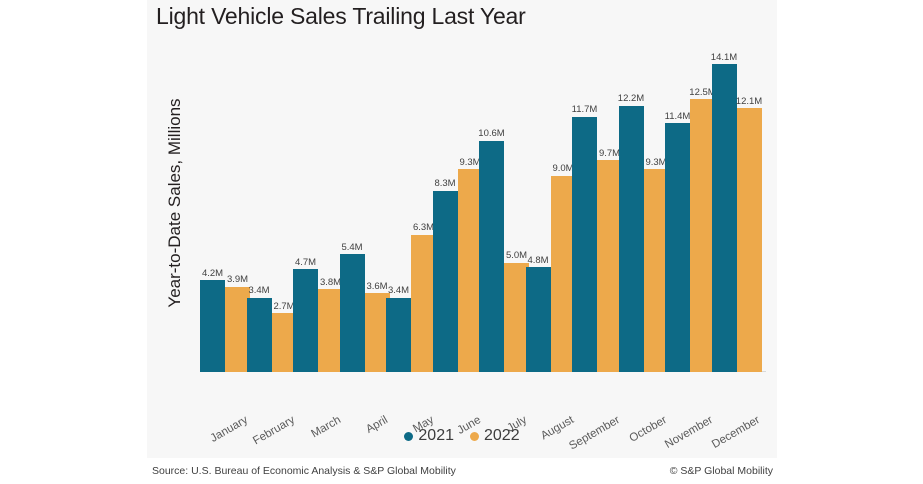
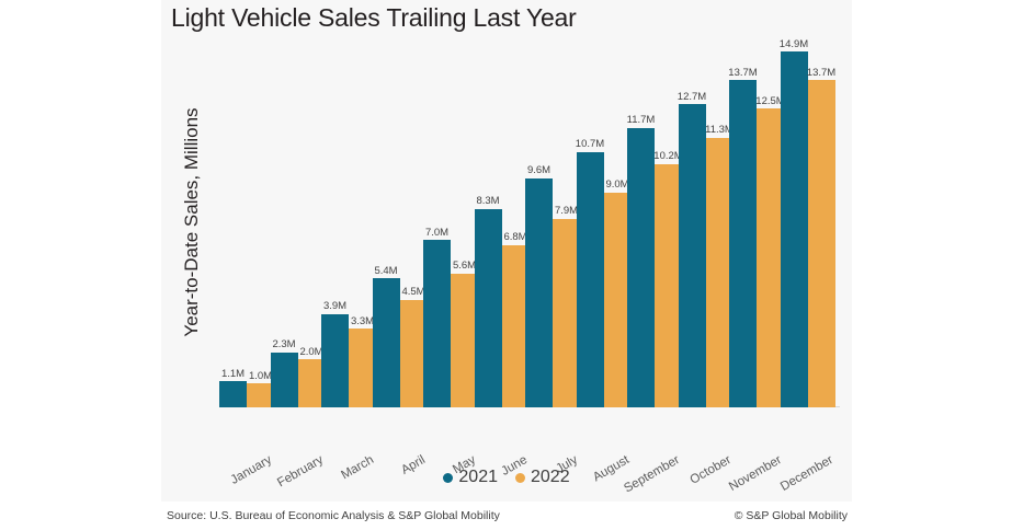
2021/January: 4.2M -> 1.1M
2022/January: 3.9M -> 1.0M
2021/February: 3.4M -> 2.3M
2022/February: 2.7M -> 2.0M
2021/March: 4.7M -> 3.9M
2022/March: 3.8M -> 3.3M
2022/April: 3.6M -> 4.5M
2021/May: 3.4M -> 7.0M
2022/May: 6.3M -> 5.6M
2022/June: 9.3M -> 6.8M
2021/July: 10.6M -> 9.6M
2022/July: 5.0M -> 7.9M
2021/August: 4.8M -> 10.7M
2022/September: 9.7M -> 10.2M
2021/October: 12.2M -> 12.7M
2022/October: 9.3M -> 11.3M
2021/November: 11.4M -> 13.7M
2021/December: 14.1M -> 14.9M
2022/December: 12.1M -> 13.7M
